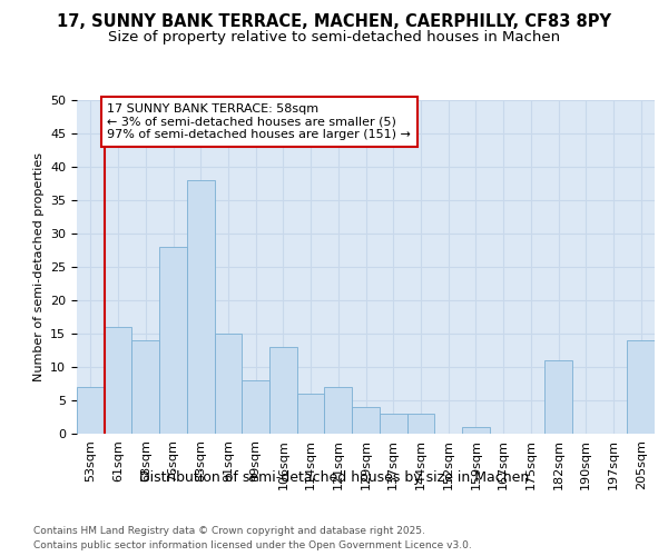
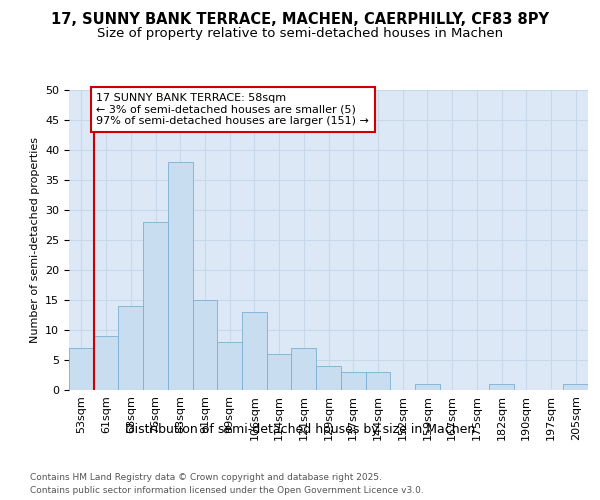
61sqm: 16 -> 9
182sqm: 11 -> 1
205sqm: 14 -> 1
